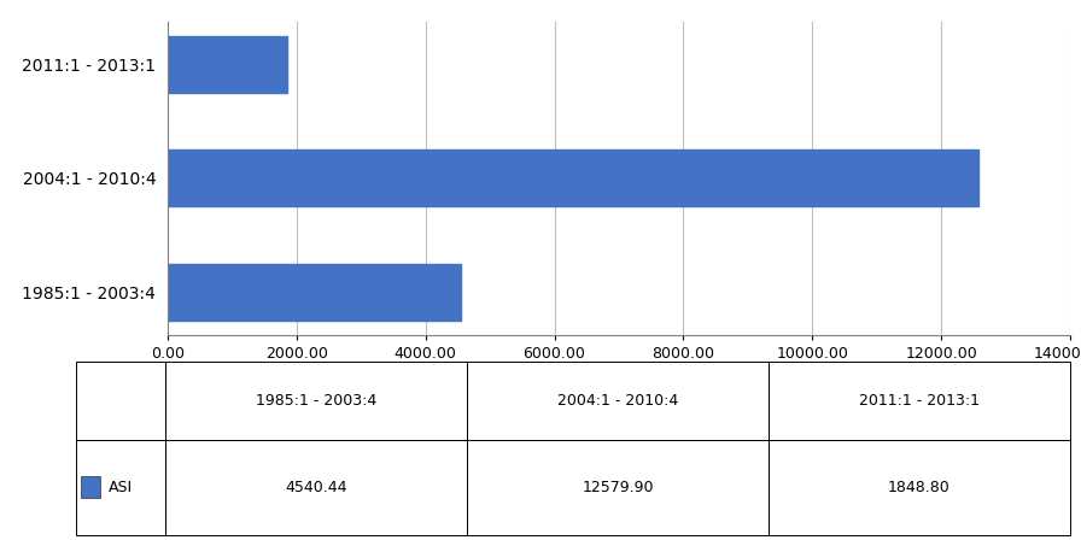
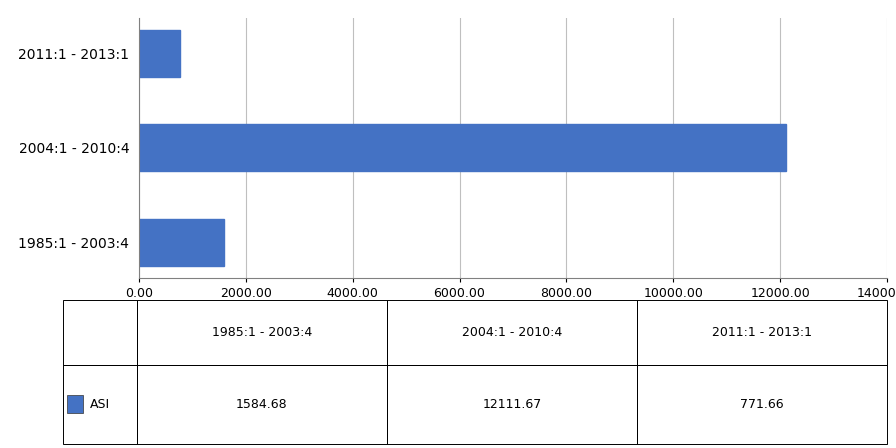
2011:1 - 2013:1: 1848.80 -> 771.66
2004:1 - 2010:4: 12579.90 -> 12111.67
1985:1 - 2003:4: 4540.44 -> 1584.68
